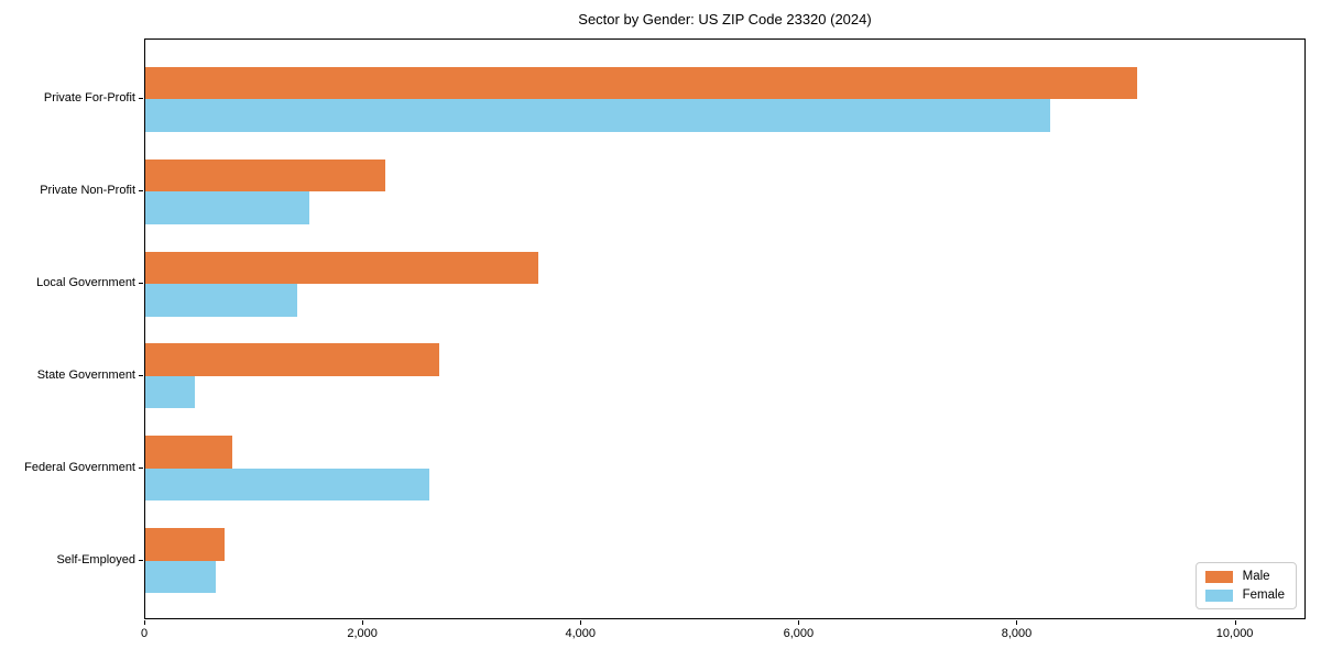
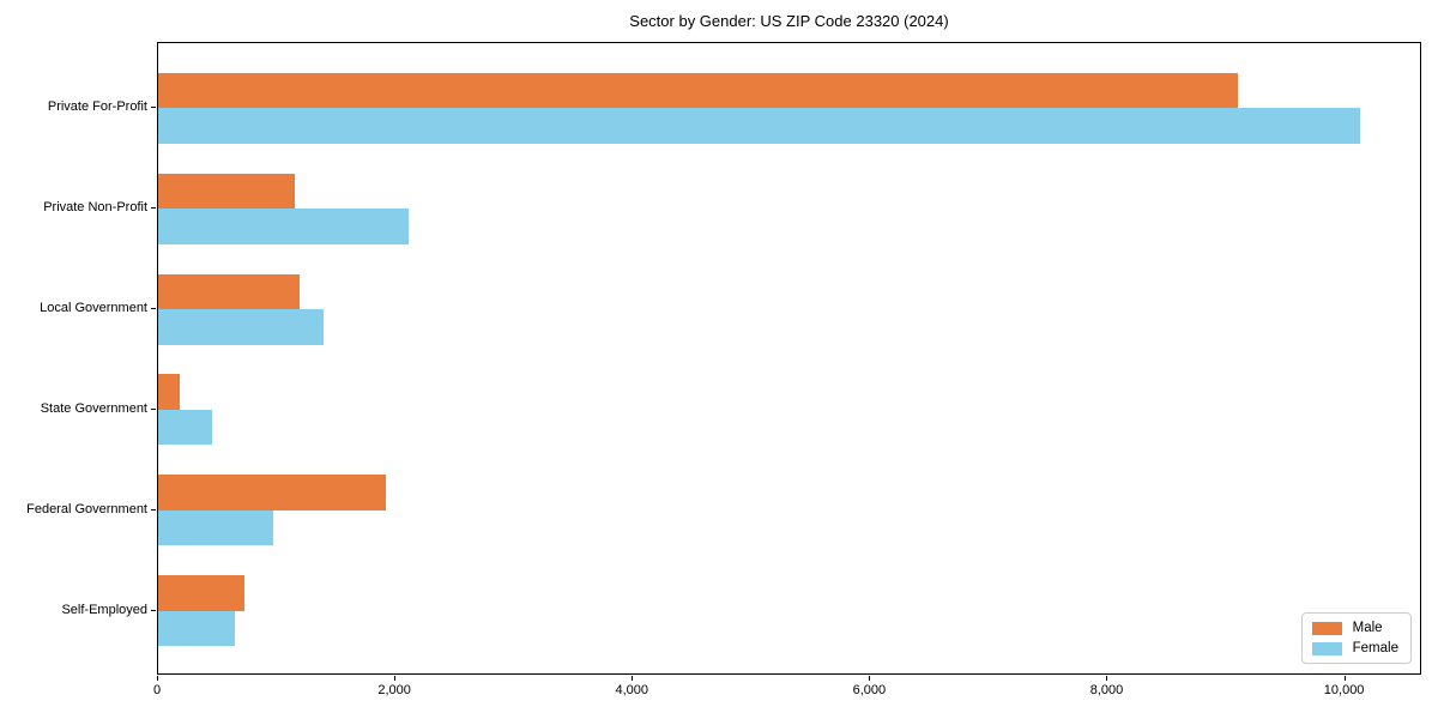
Female/Private For-Profit: 8300 -> 10100
Male/Private Non-Profit: 2200 -> 1200
Female/Private Non-Profit: 1500 -> 2100
Male/Local Government: 3600 -> 1200
Male/State Government: 2700 -> 200
Male/Federal Government: 800 -> 1900
Female/Federal Government: 2600 -> 1000
